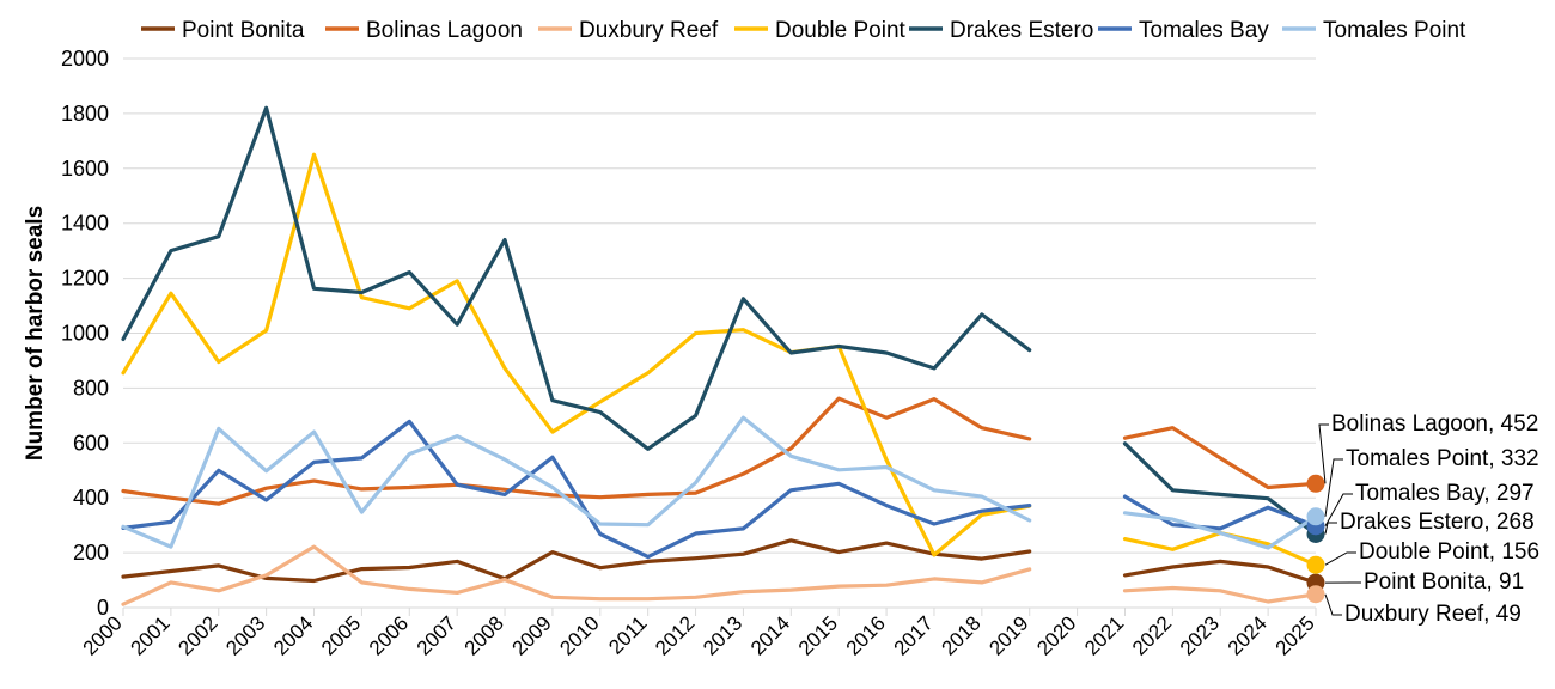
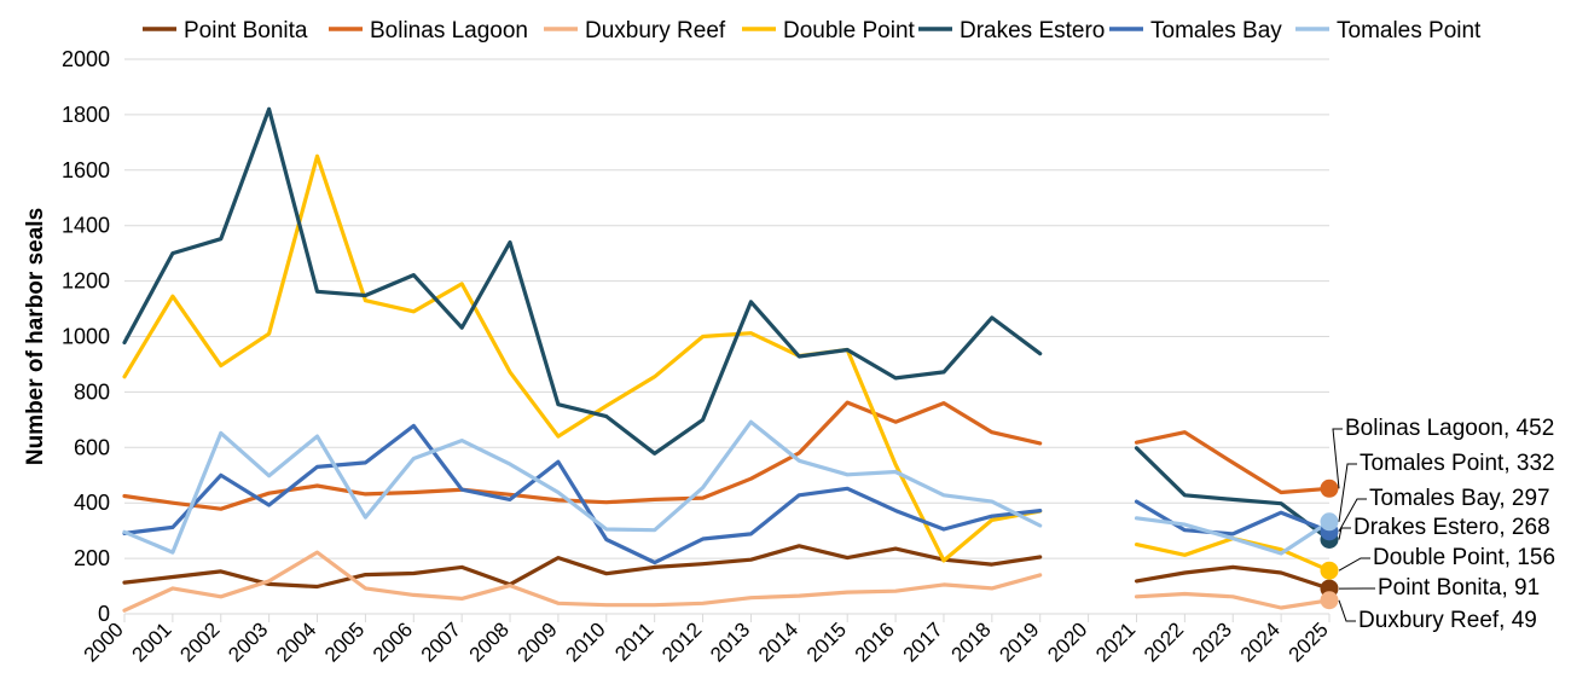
Drakes Estero/2016: 930 -> 850
